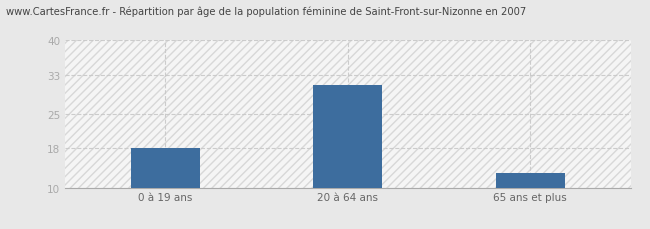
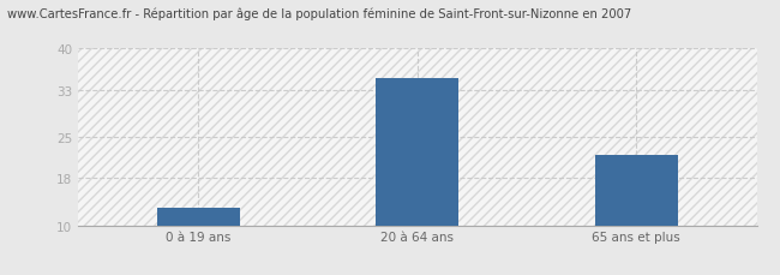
0 à 19 ans: 18 -> 13
20 à 64 ans: 31 -> 35
65 ans et plus: 13 -> 22
